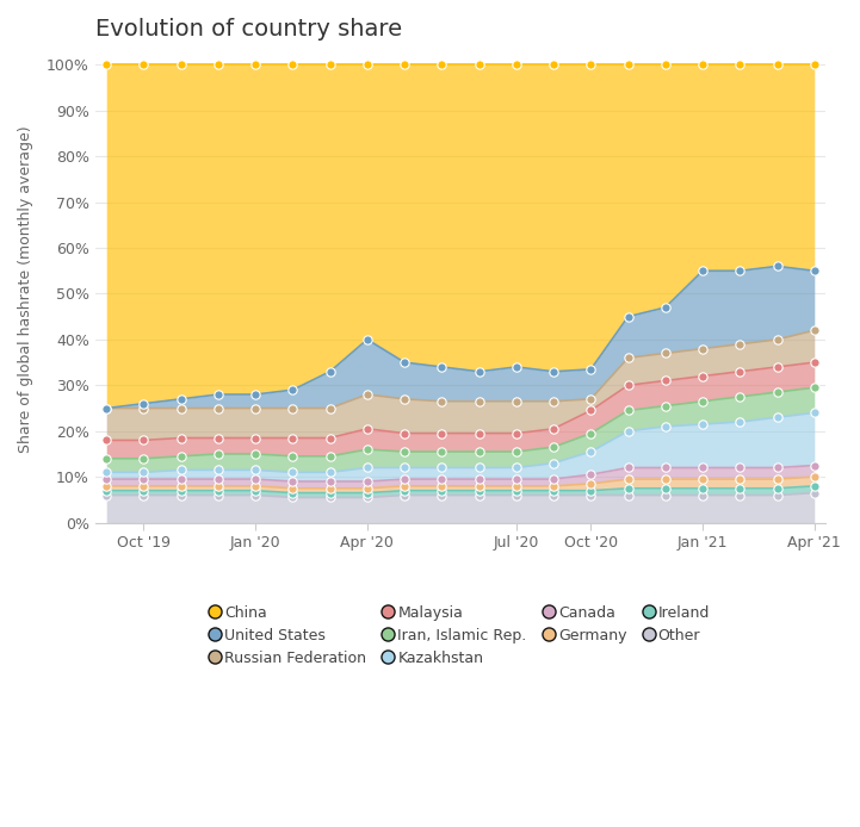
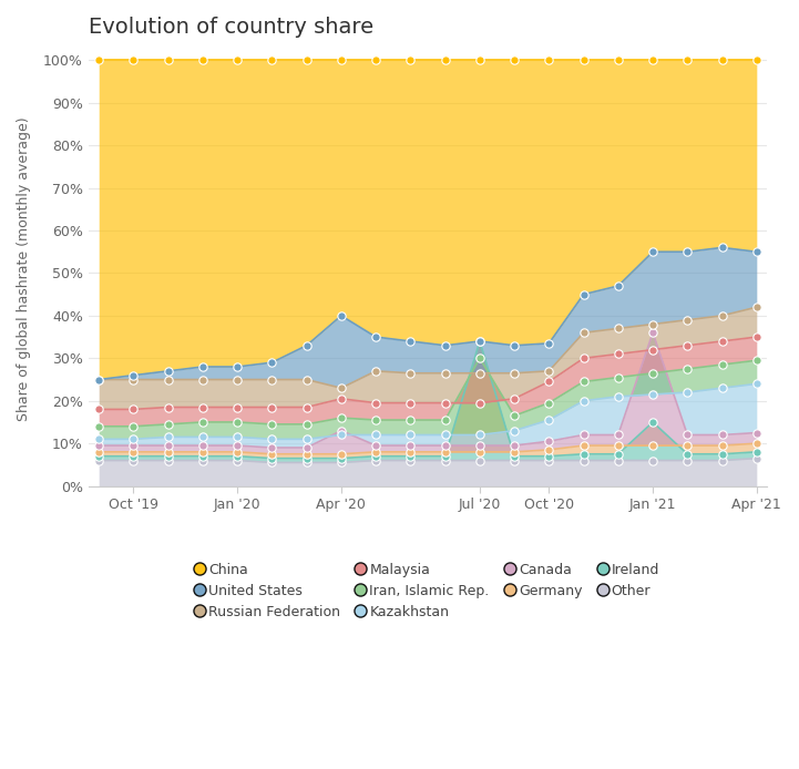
Canada/Apr '20: 9.0% -> 13.0%
Russian Federation/Apr '20: 28.0% -> 23.0%
Ireland/Jul '20: 7.0% -> 34.0%
Iran, Islamic Rep./Jul '20: 15.5% -> 30.0%
Ireland/Jan '21: 7.5% -> 15.0%
Canada/Jan '21: 12.0% -> 36.0%
